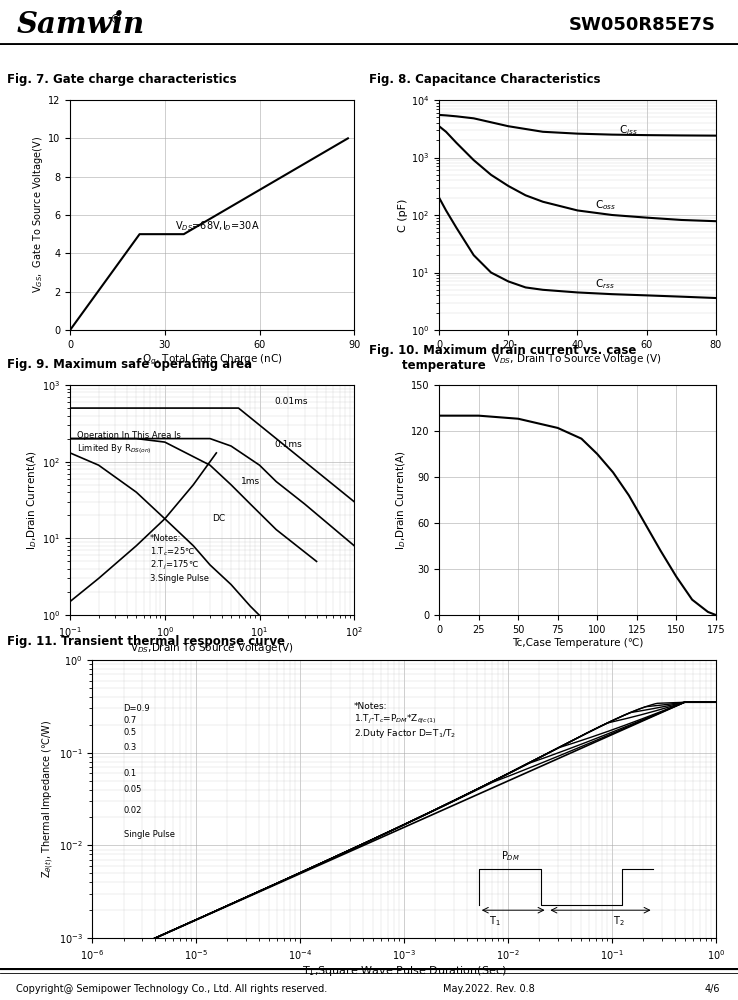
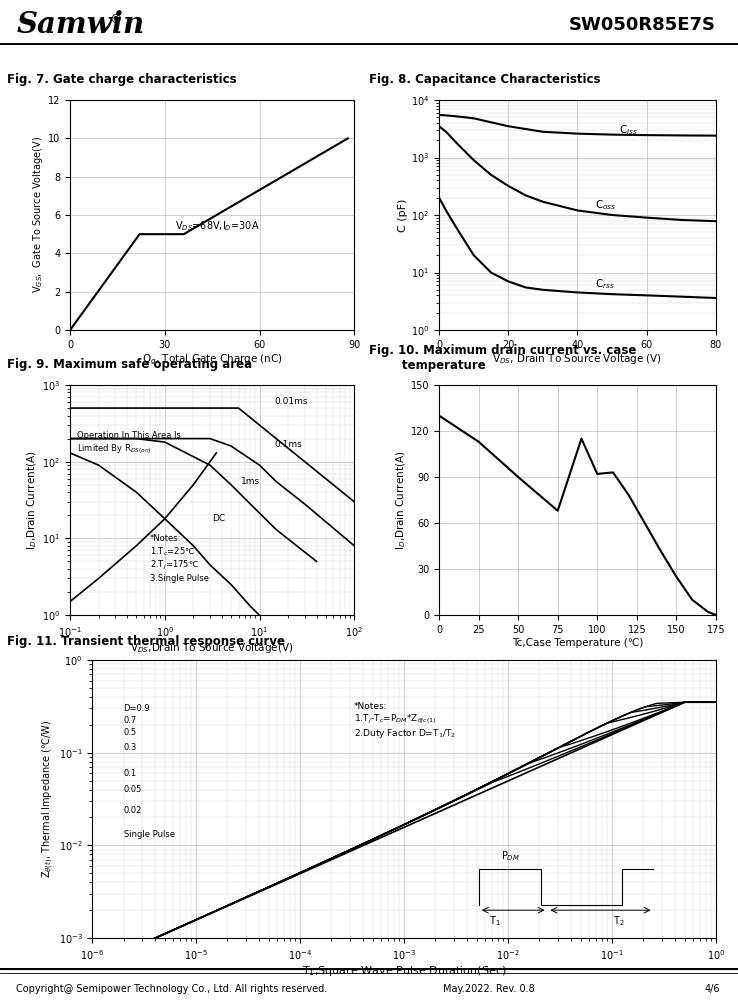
25: 130 -> 113
50: 128 -> 90
75: 122 -> 68
100: 105 -> 92
